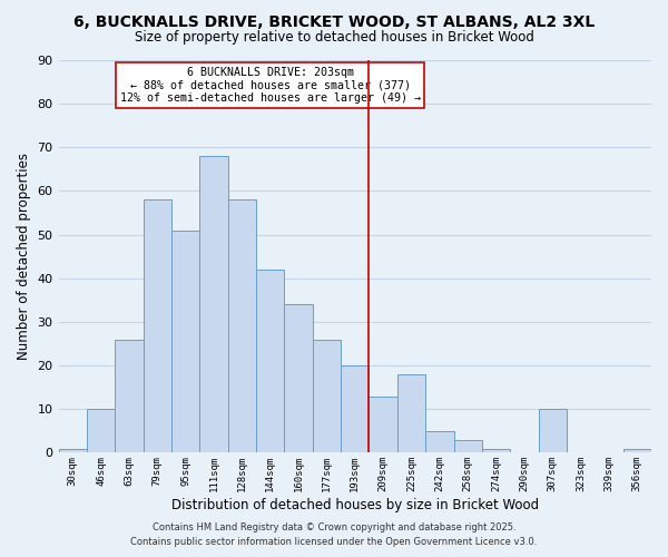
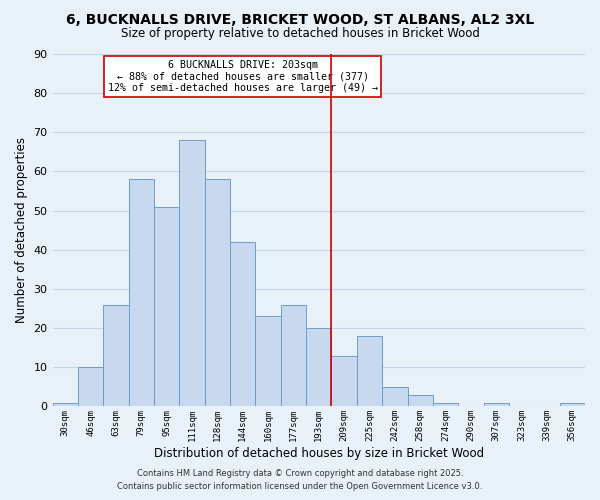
160sqm: 34 -> 23
307sqm: 10 -> 1
